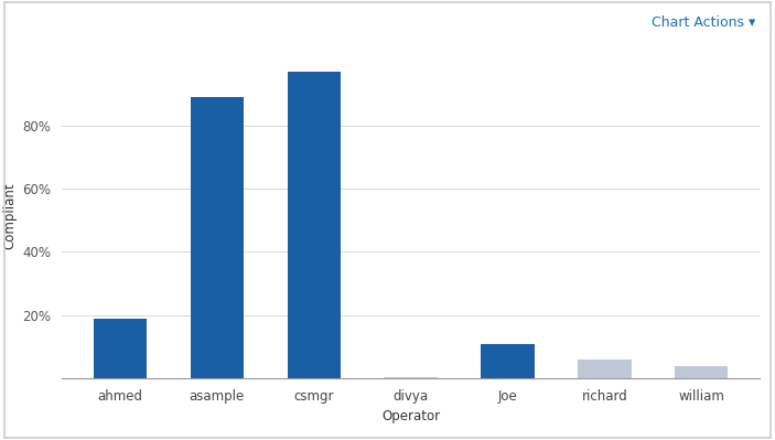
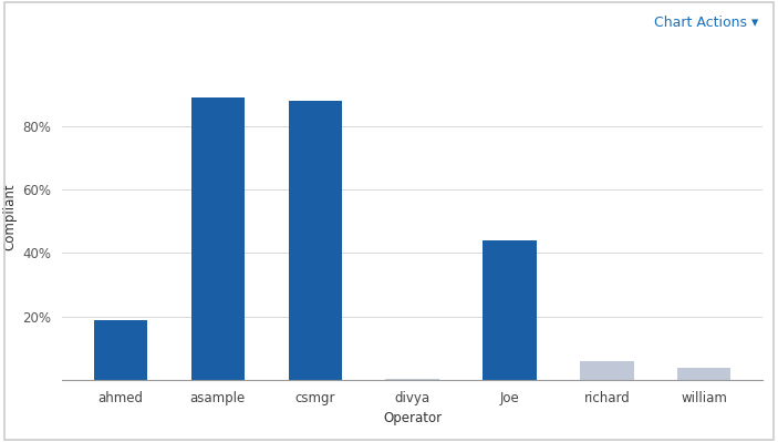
csmgr: 97.0% -> 88.0%
Joe: 11.0% -> 44.0%
